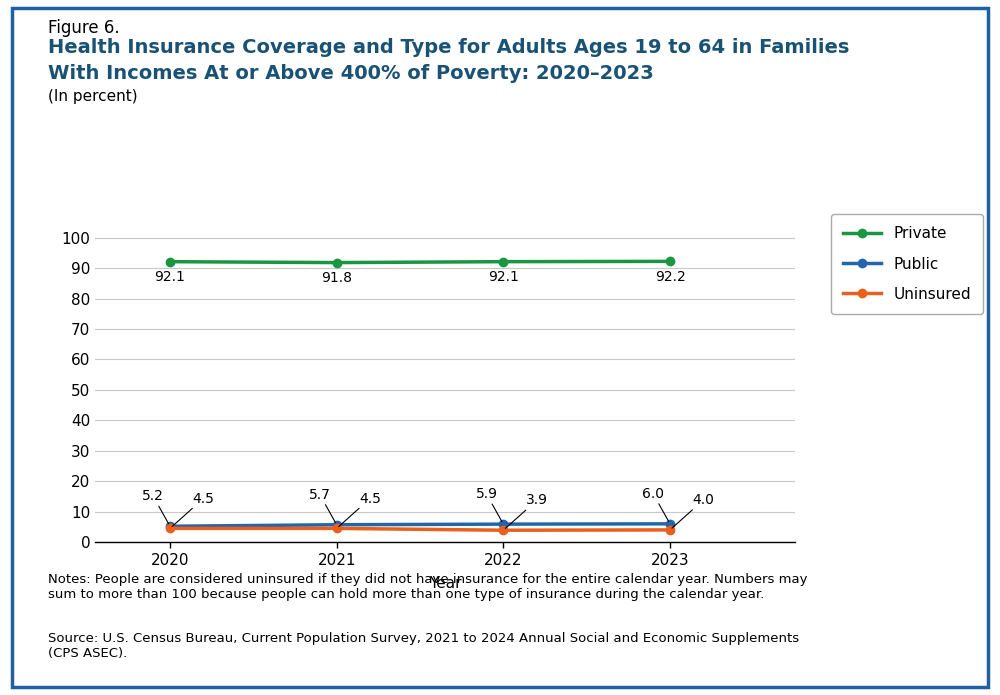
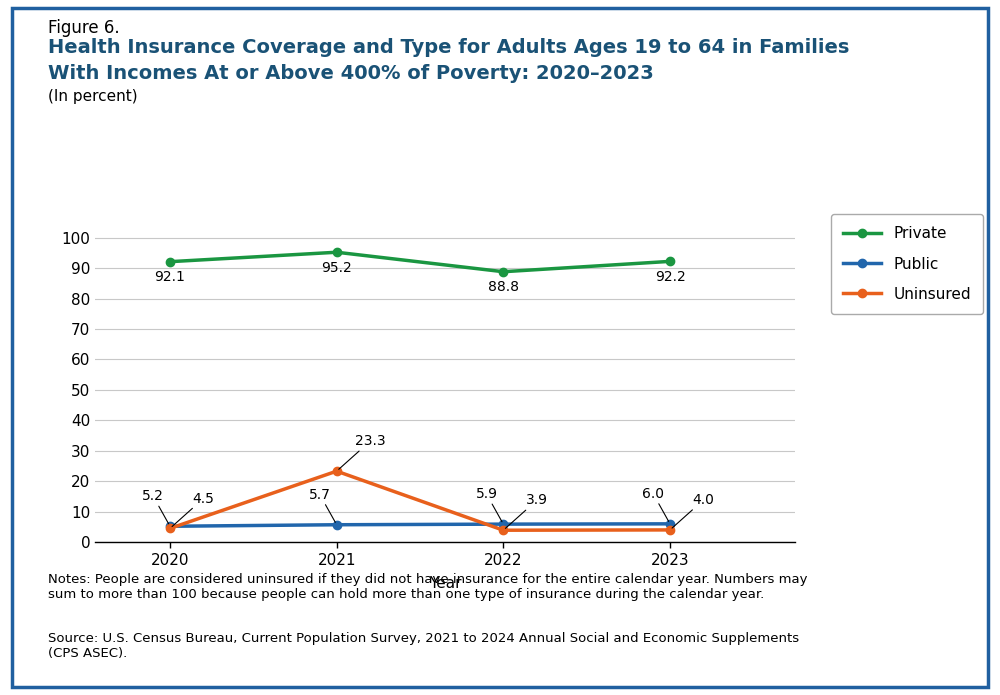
Private/2021: 91.8 -> 95.2
Uninsured/2021: 4.5 -> 23.3
Private/2022: 92.1 -> 88.8
